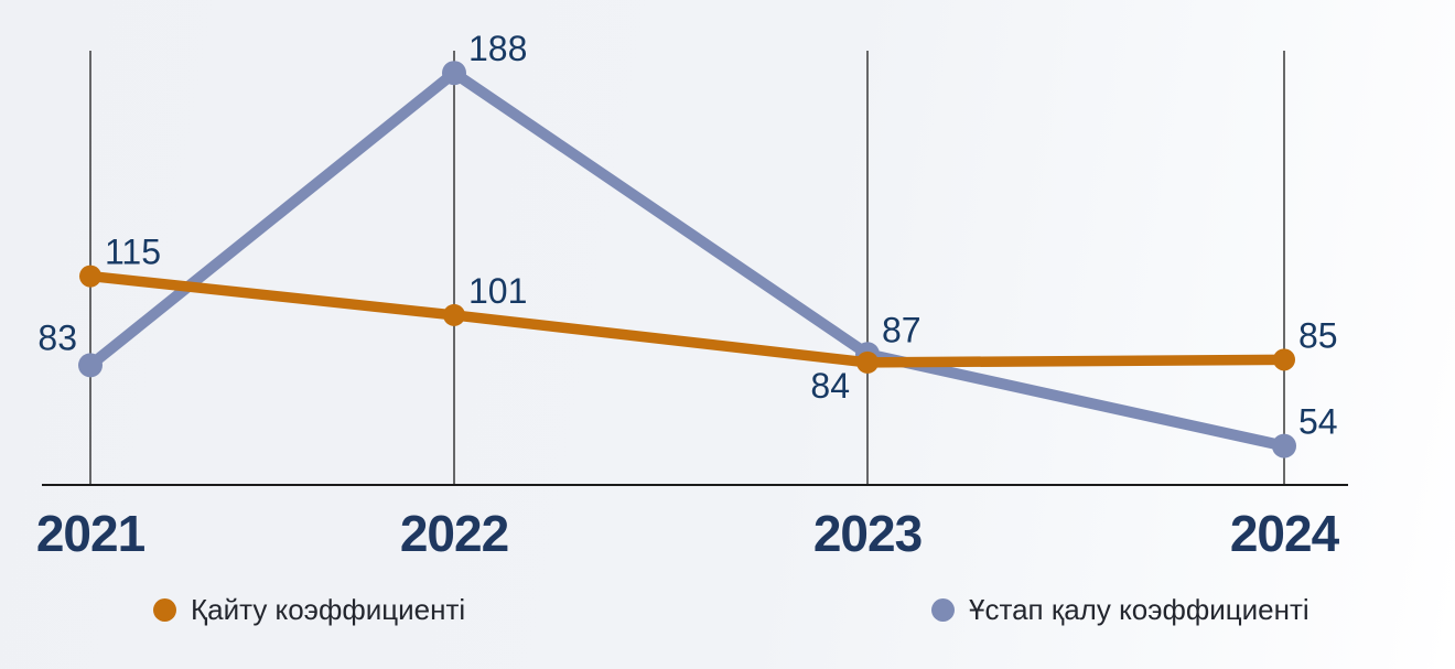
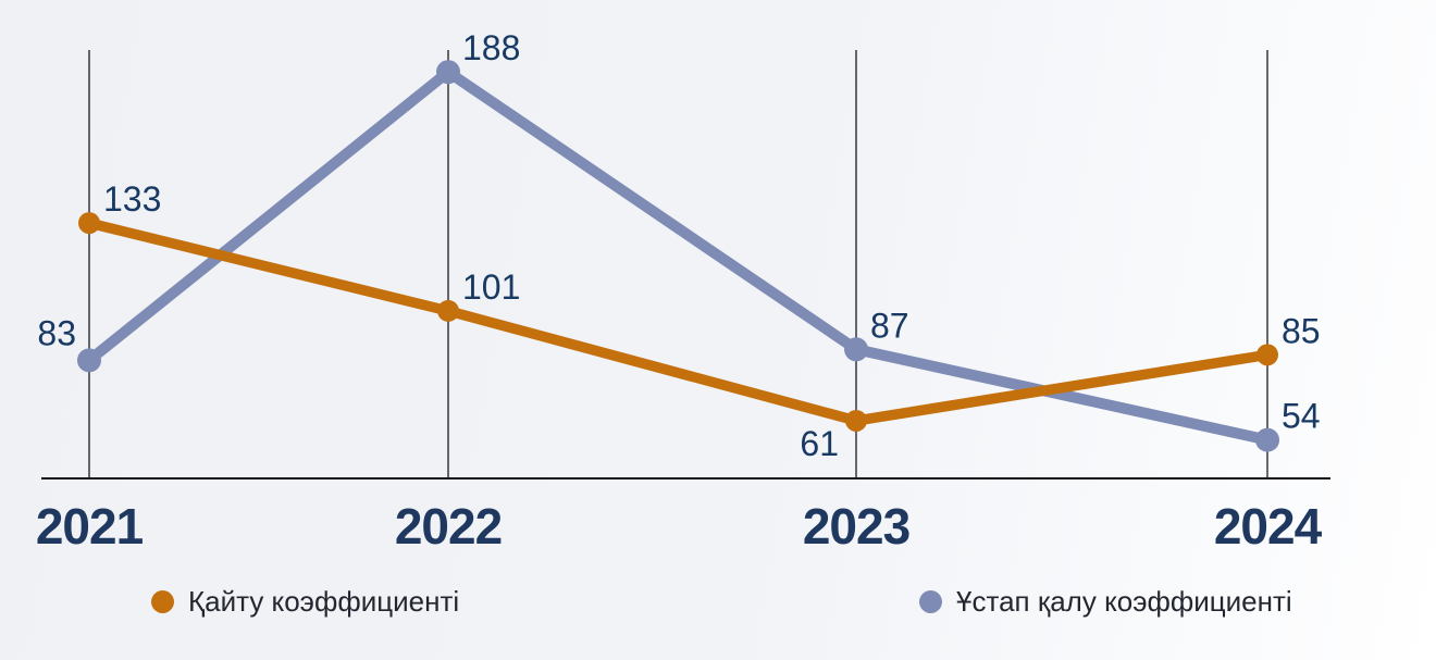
Қайту коэффициенті/2021: 115 -> 133
Қайту коэффициенті/2023: 84 -> 61
